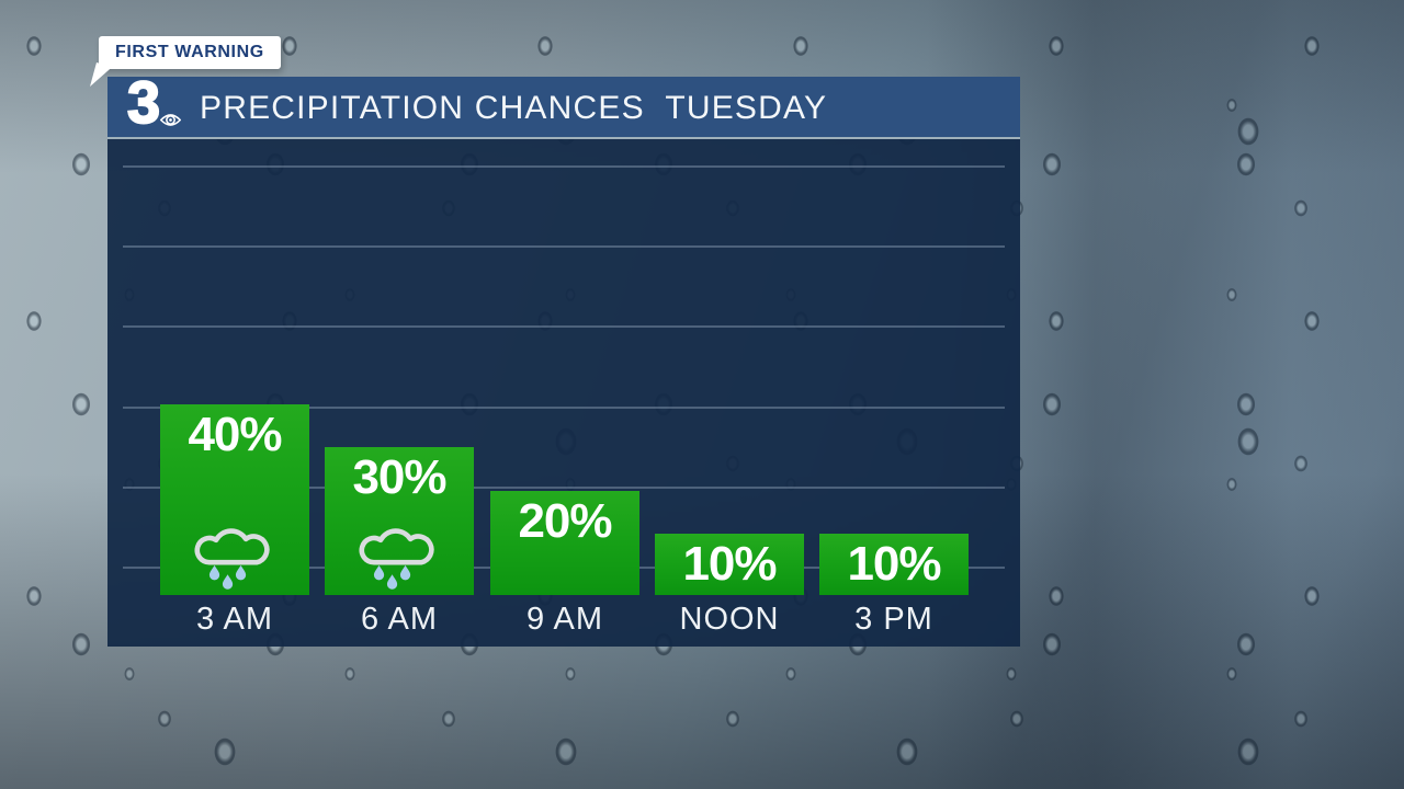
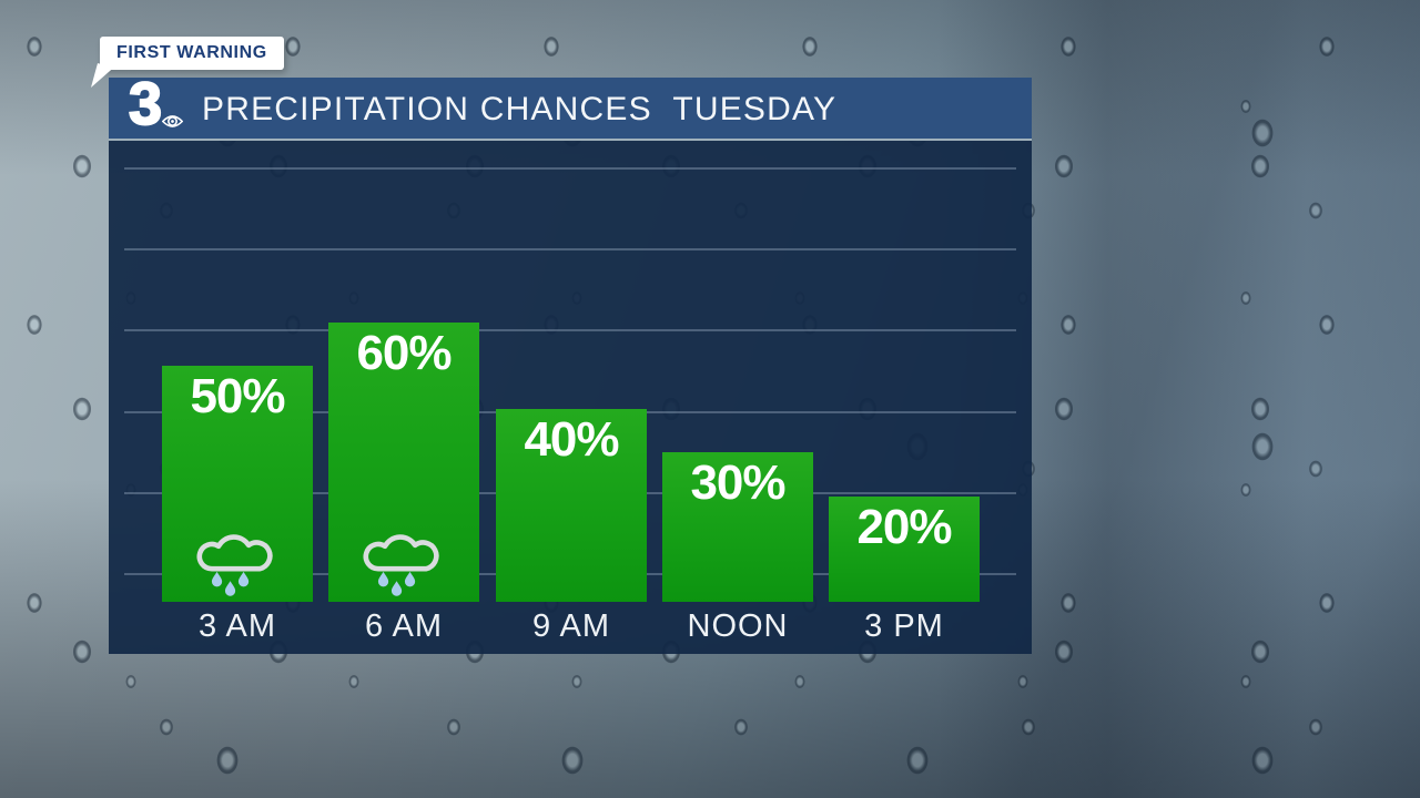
3 AM: 40% -> 50%
6 AM: 30% -> 60%
9 AM: 20% -> 40%
NOON: 10% -> 30%
3 PM: 10% -> 20%
